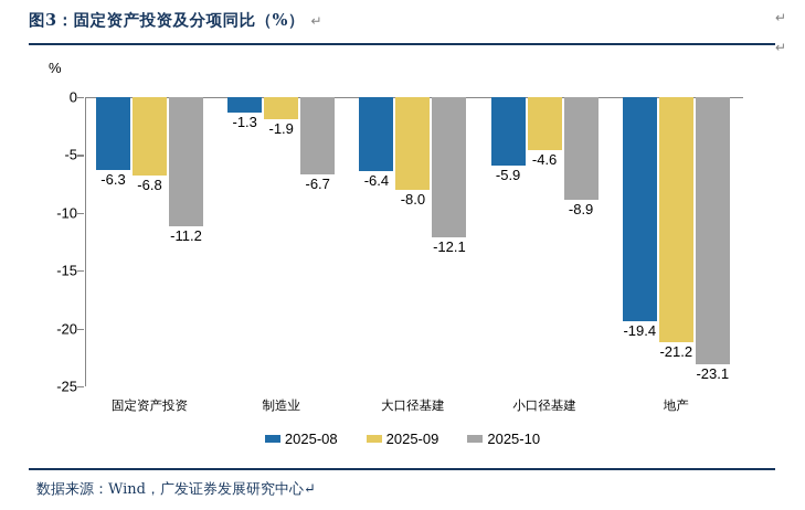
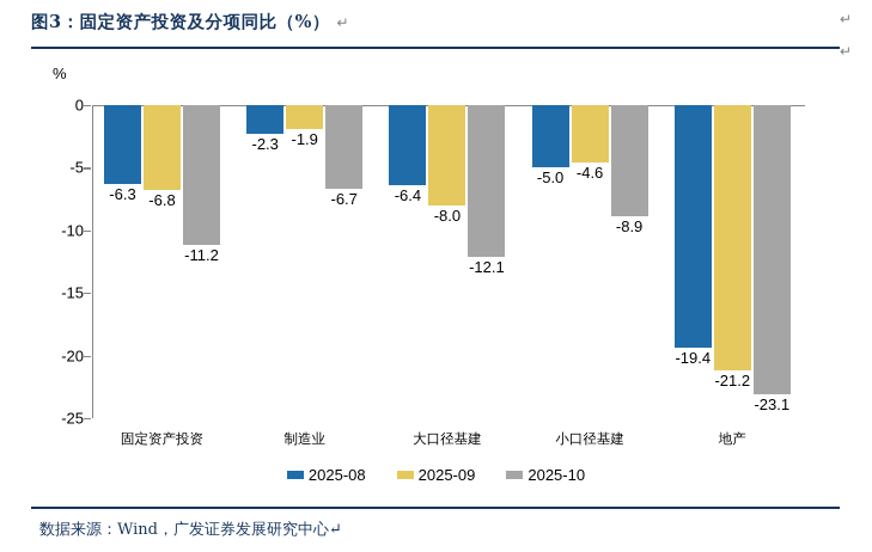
2025-08/制造业: -1.3 -> -2.3
2025-08/小口径基建: -5.9 -> -5.0
